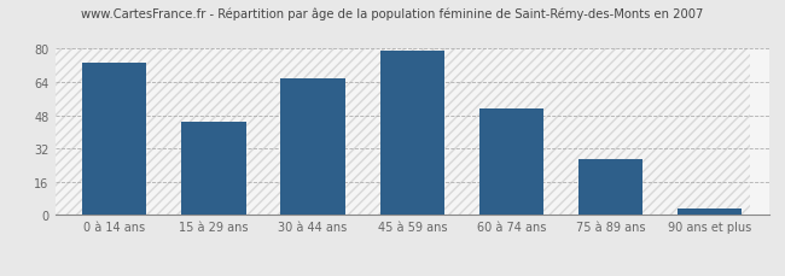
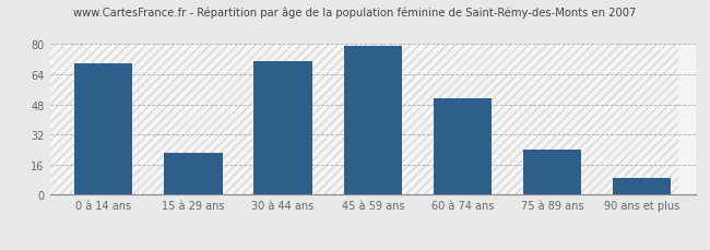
0 à 14 ans: 73 -> 70
15 à 29 ans: 45 -> 22
30 à 44 ans: 66 -> 71
75 à 89 ans: 27 -> 24
90 ans et plus: 3 -> 9
